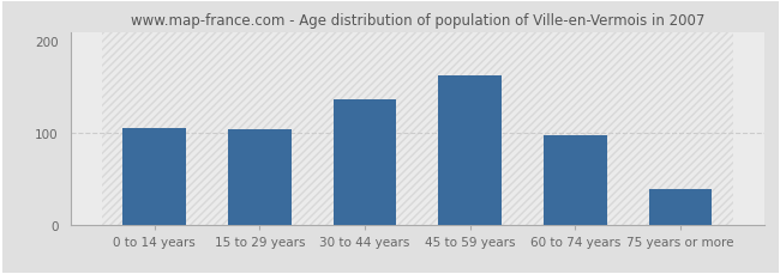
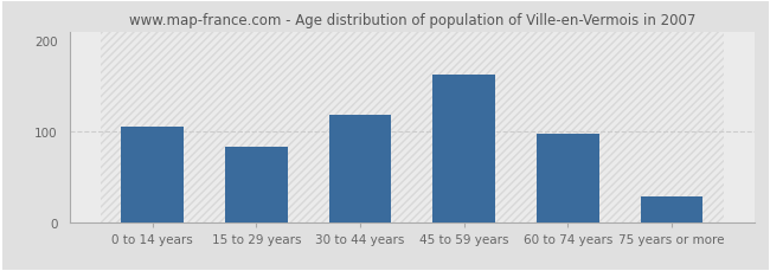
15 to 29 years: 104 -> 83
30 to 44 years: 136 -> 118
75 years or more: 38 -> 28
